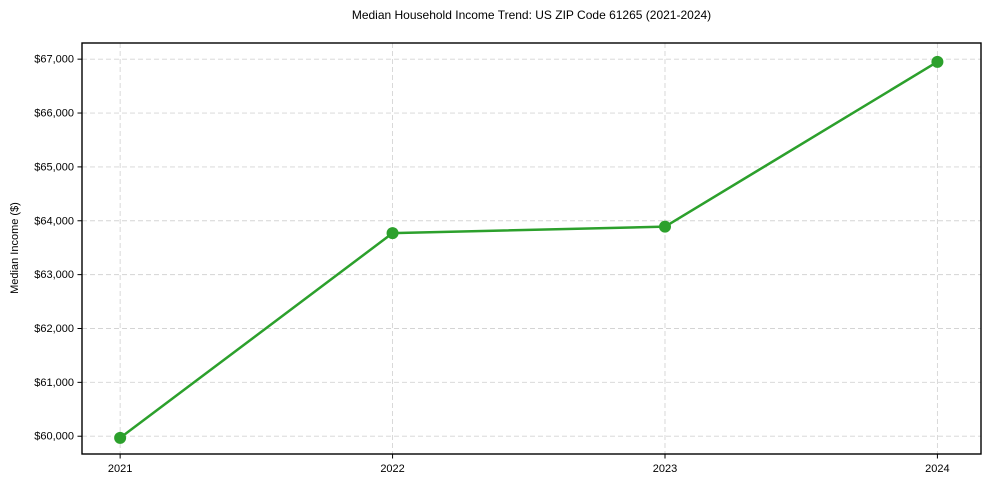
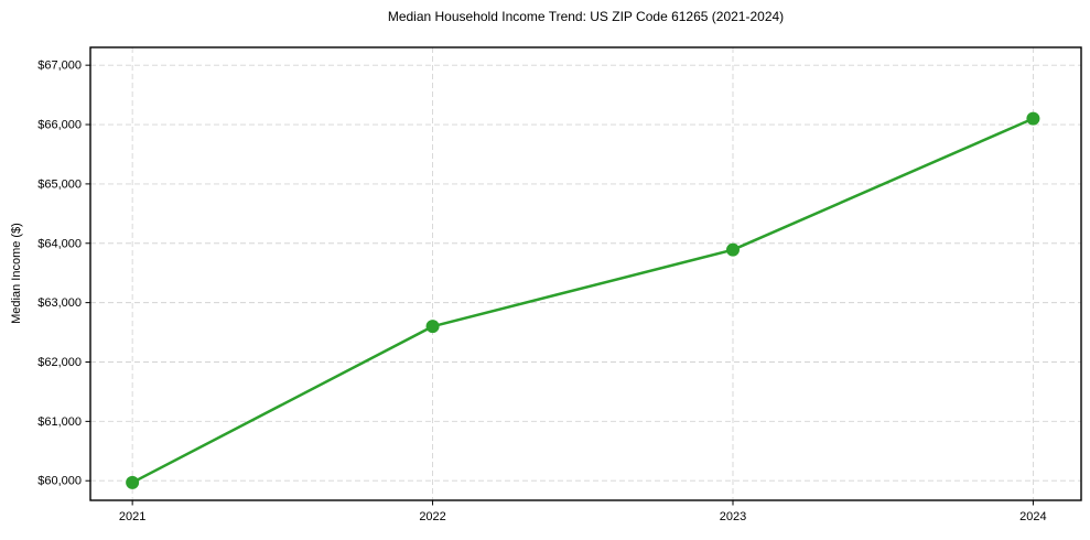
2022: $63800 -> $62600
2024: $67000 -> $66100
